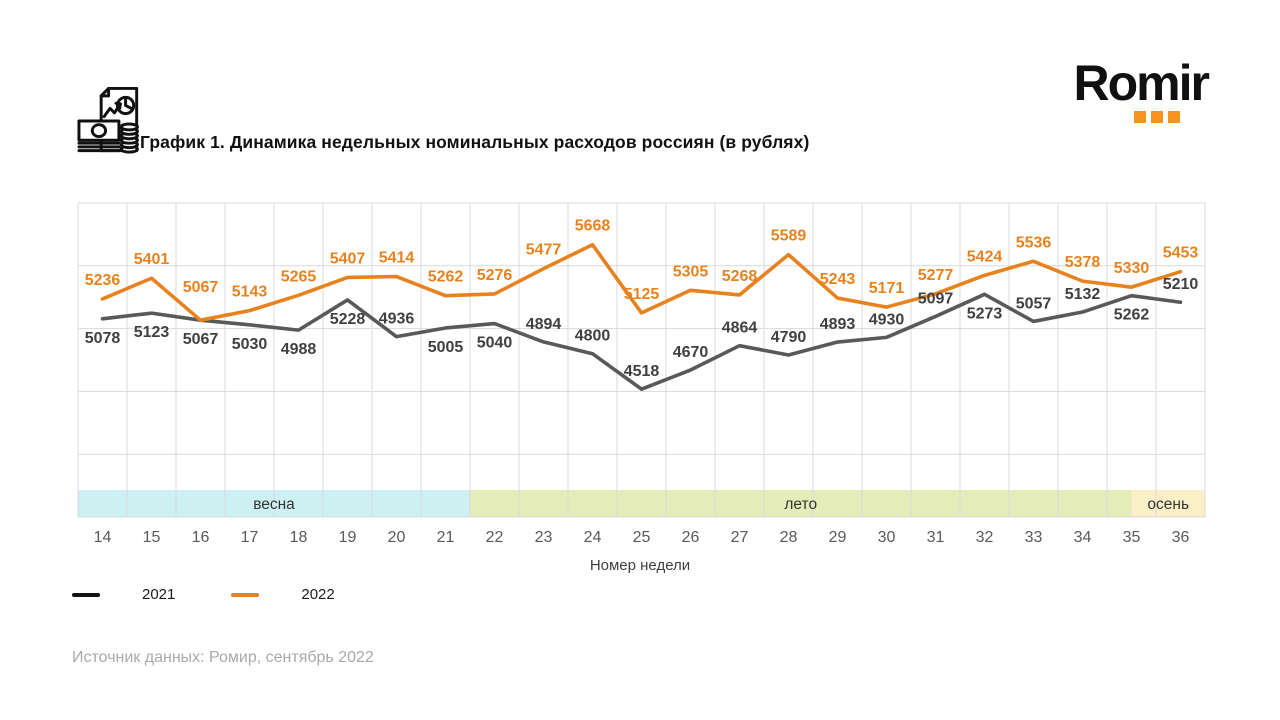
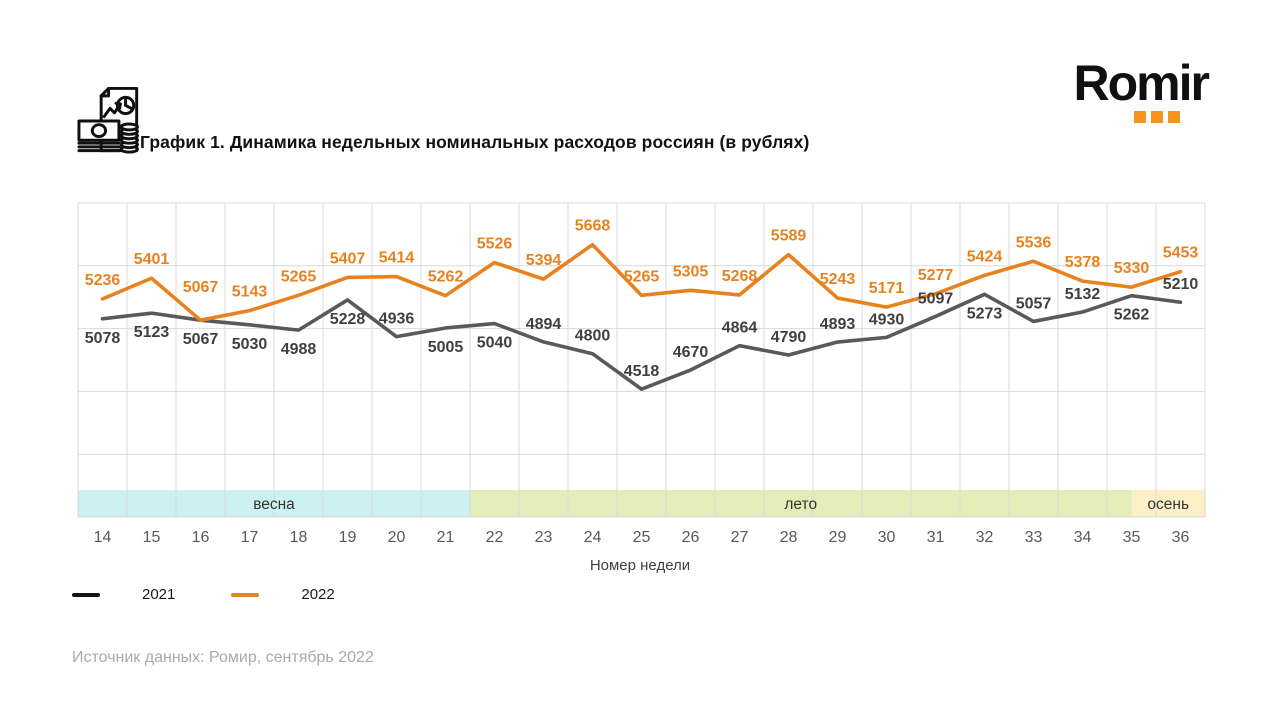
2022/22: 5276 -> 5526
2022/23: 5477 -> 5394
2022/25: 5125 -> 5265
